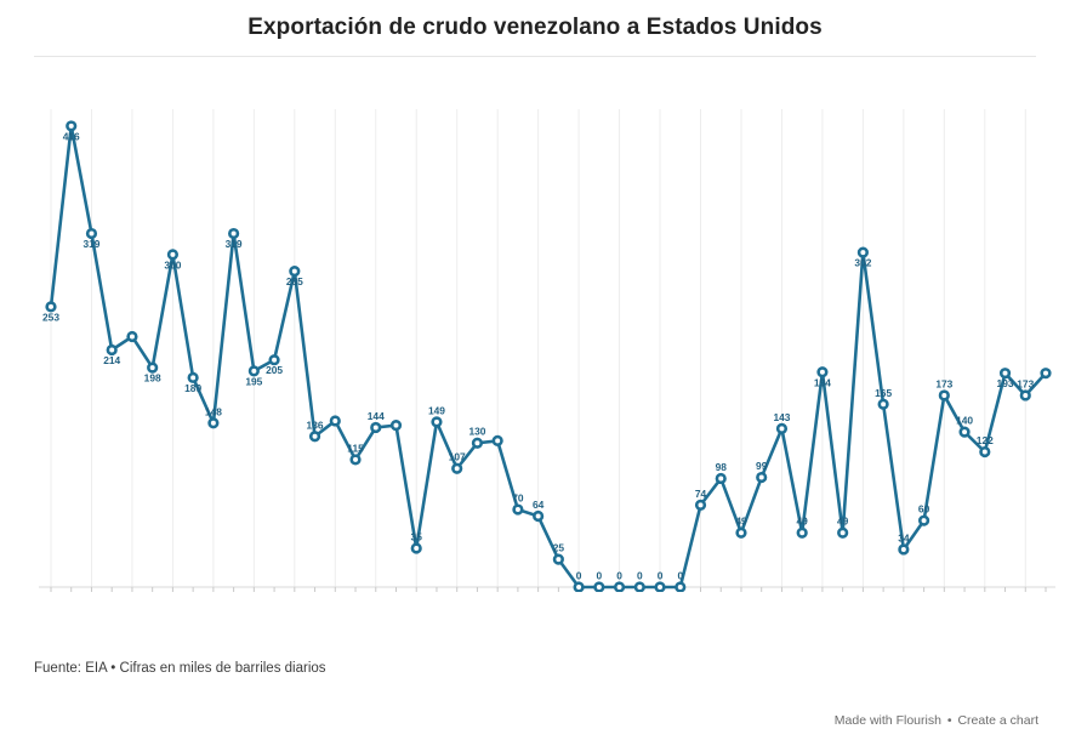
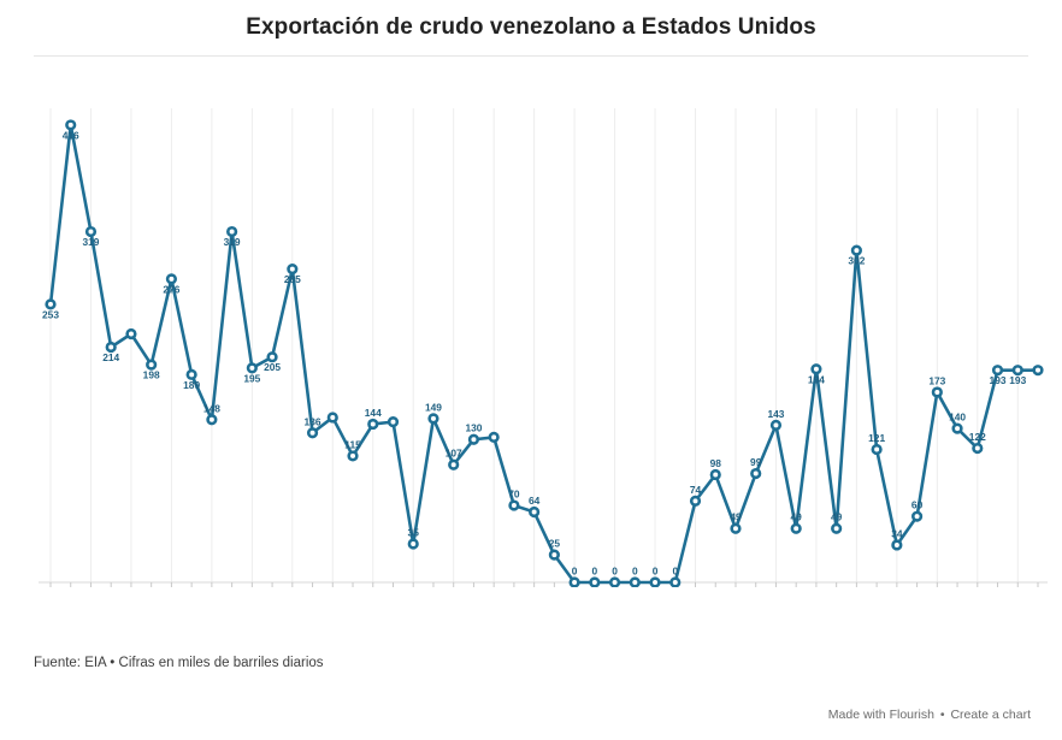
14/02/25: 300 -> 276
17/10/25: 165 -> 121
05/12/25: 173 -> 193
